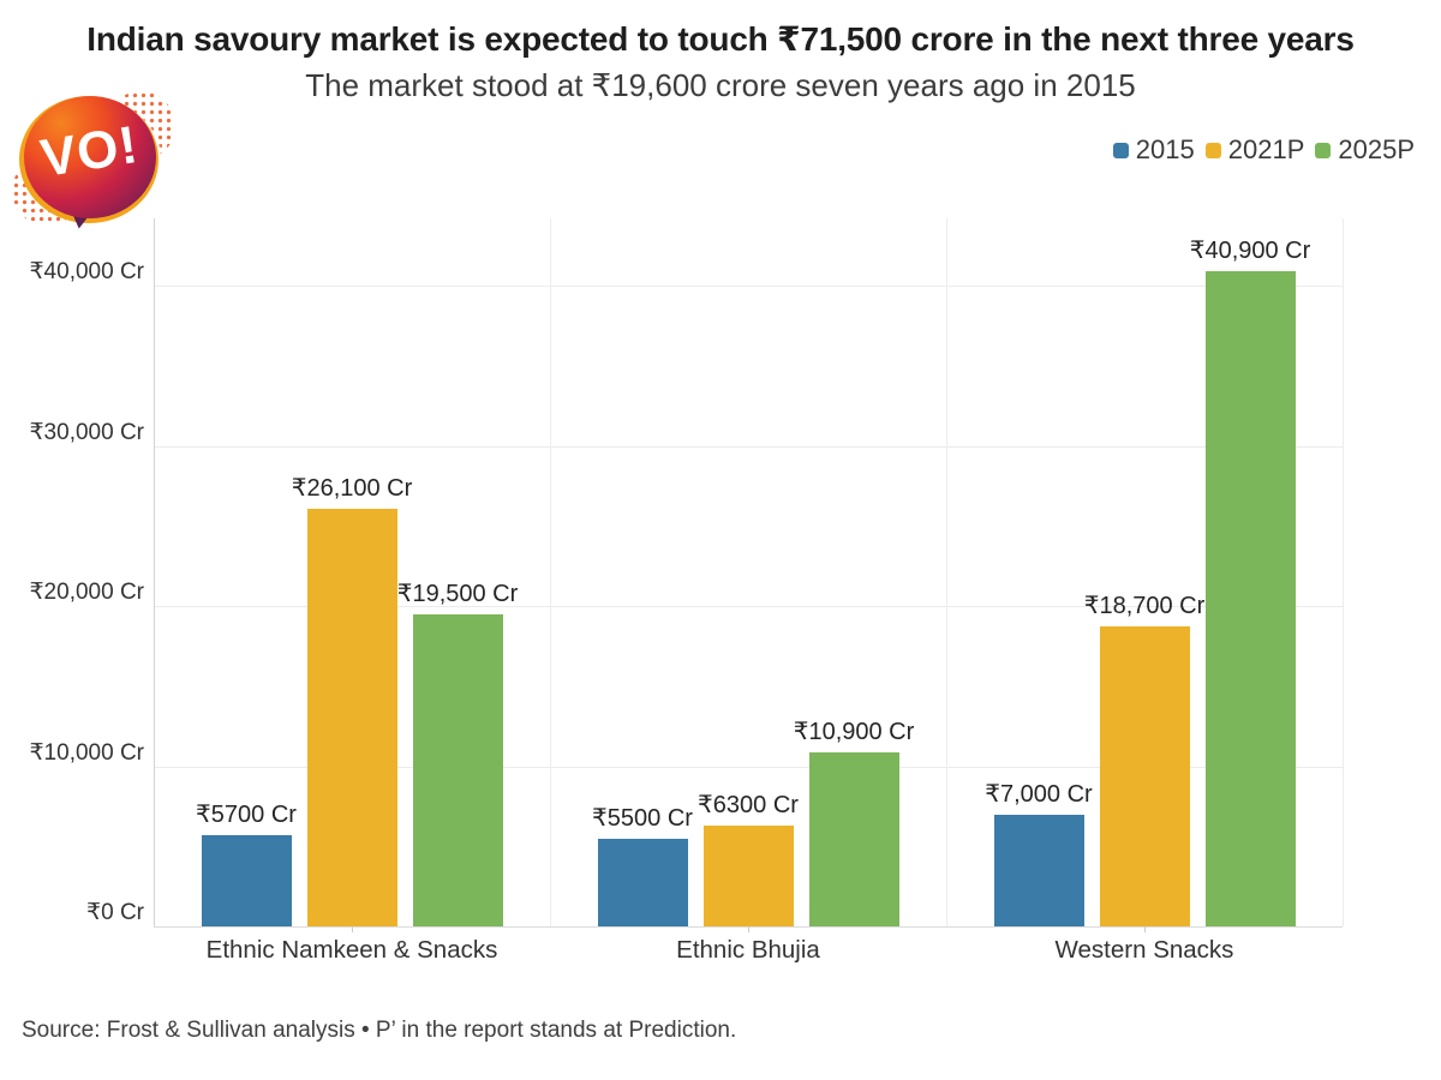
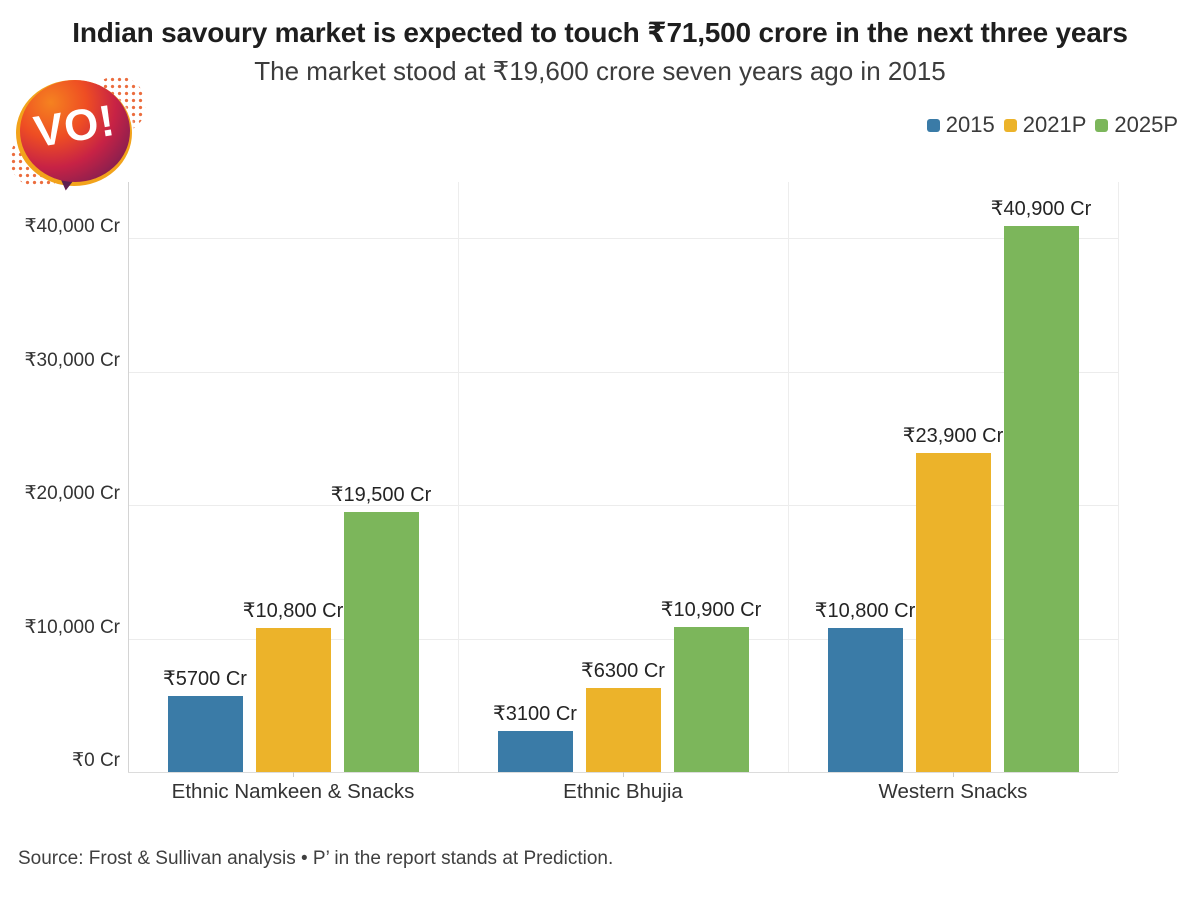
2021P/Ethnic Namkeen & Snacks: 26,100 -> 10,800
2015/Ethnic Bhujia: 5500 -> 3100
2015/Western Snacks: 7,000 -> 10,800
2021P/Western Snacks: 18,700 -> 23,900
